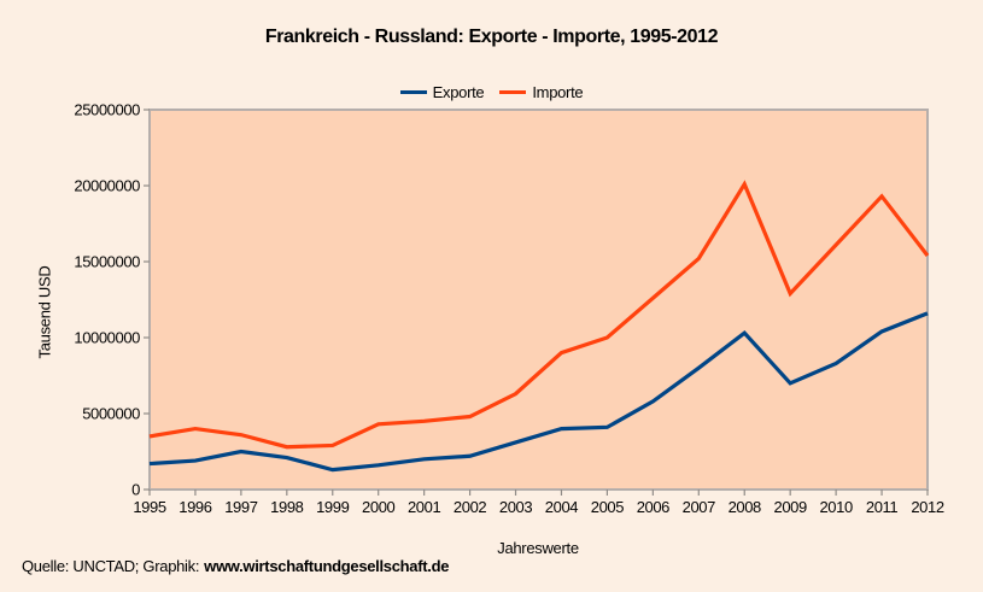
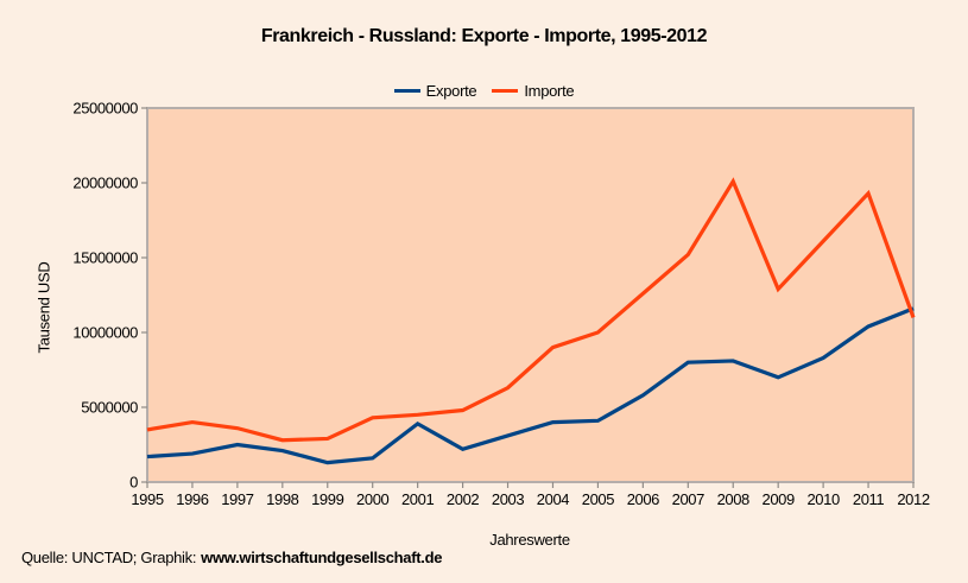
Exporte/2001: 2000000 -> 3900000
Exporte/2008: 10300000 -> 8100000
Importe/2012: 15400000 -> 11000000
